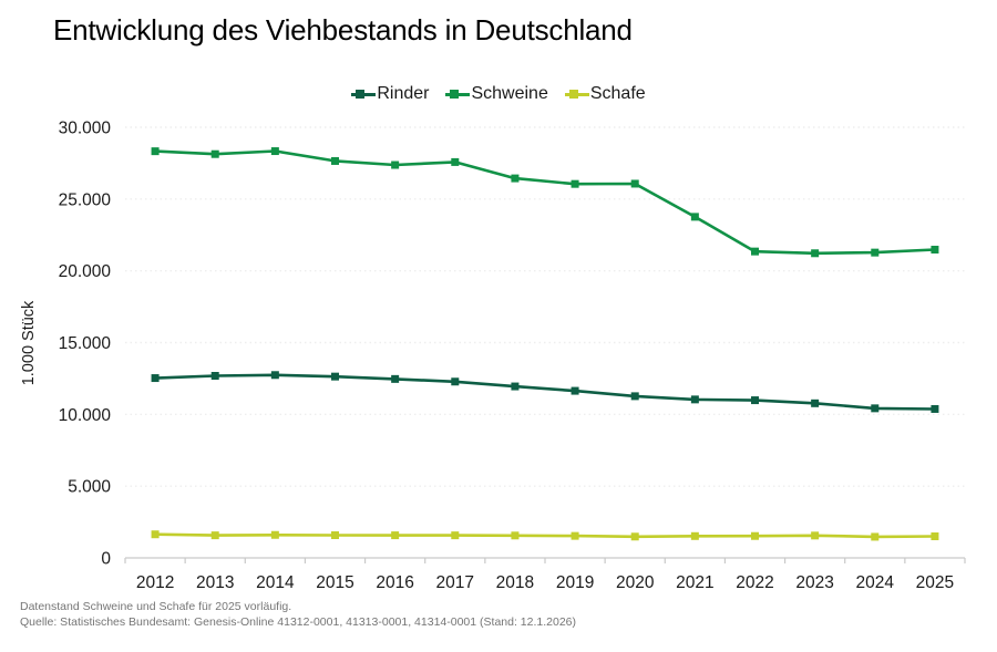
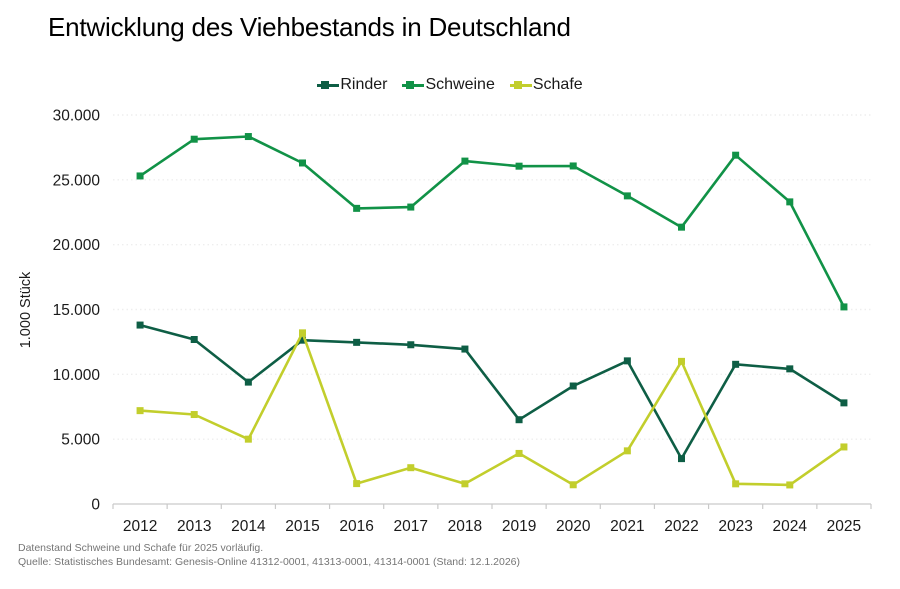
Rinder/2012: 12500 -> 13800
Schweine/2012: 28300 -> 25300
Schafe/2012: 1600 -> 7200
Schafe/2013: 1600 -> 6900
Rinder/2014: 12700 -> 9400
Schafe/2014: 1600 -> 5000
Schweine/2015: 27700 -> 26300
Schafe/2015: 1600 -> 13200
Schweine/2016: 27400 -> 22800
Schweine/2017: 27600 -> 22900
Schafe/2017: 1600 -> 2800
Rinder/2019: 11600 -> 6500
Schafe/2019: 1500 -> 3900
Rinder/2020: 11300 -> 9100
Schafe/2021: 1500 -> 4100
Rinder/2022: 11000 -> 3500
Schafe/2022: 1500 -> 11000
Schweine/2023: 21200 -> 26900
Schweine/2024: 21300 -> 23300
Rinder/2025: 10400 -> 7800
Schweine/2025: 21500 -> 15200
Schafe/2025: 1500 -> 4400
